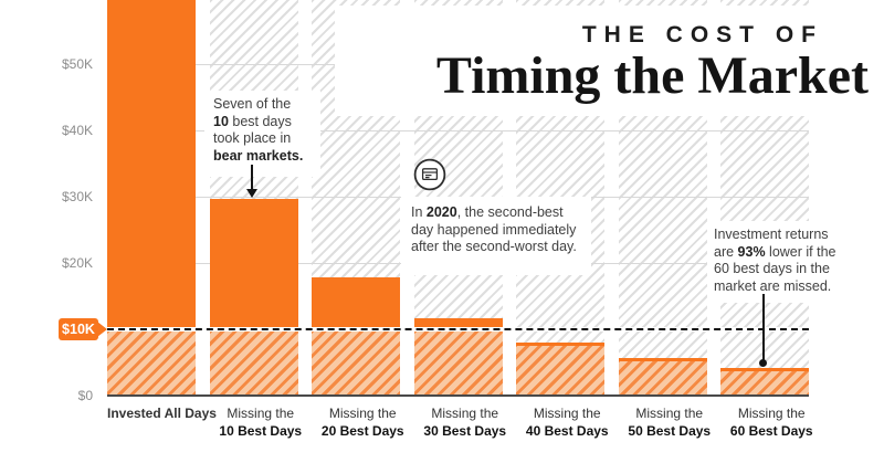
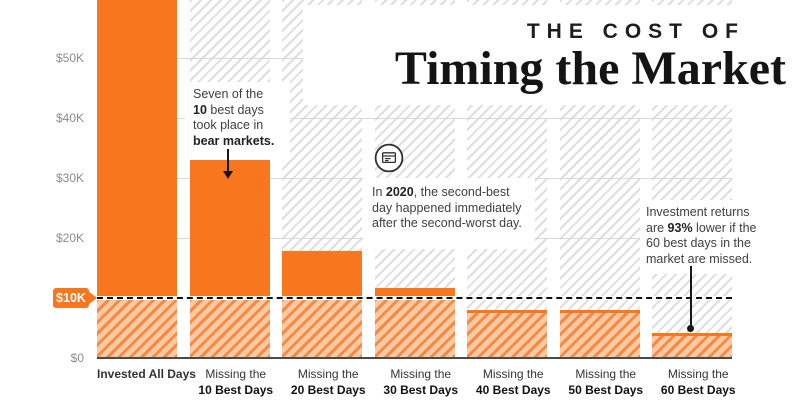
Missing the 10 Best Days: $30K -> $40K
Missing the 50 Best Days: $6K -> $8K
